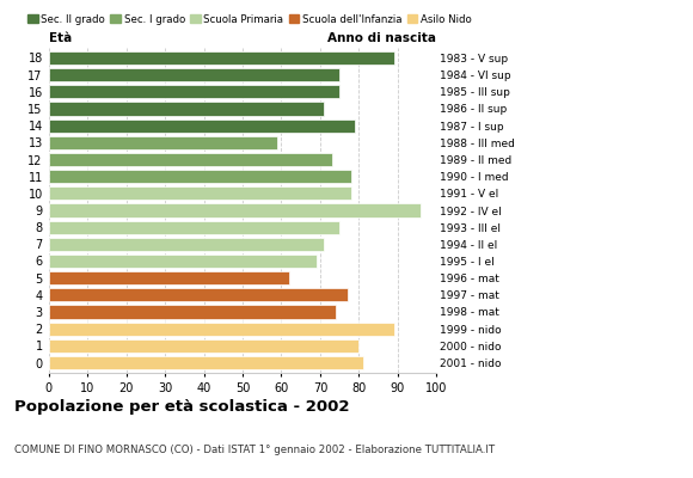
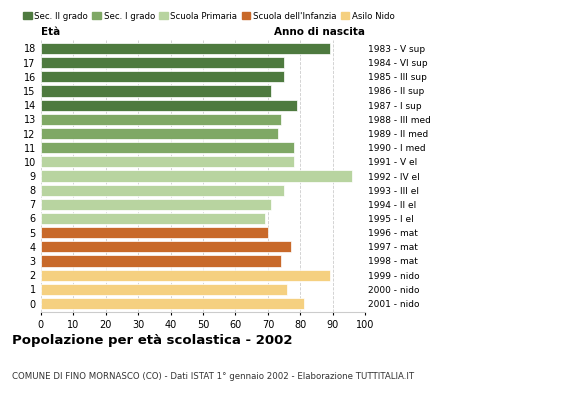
13: 59 -> 74
5: 62 -> 70
1: 80 -> 76
